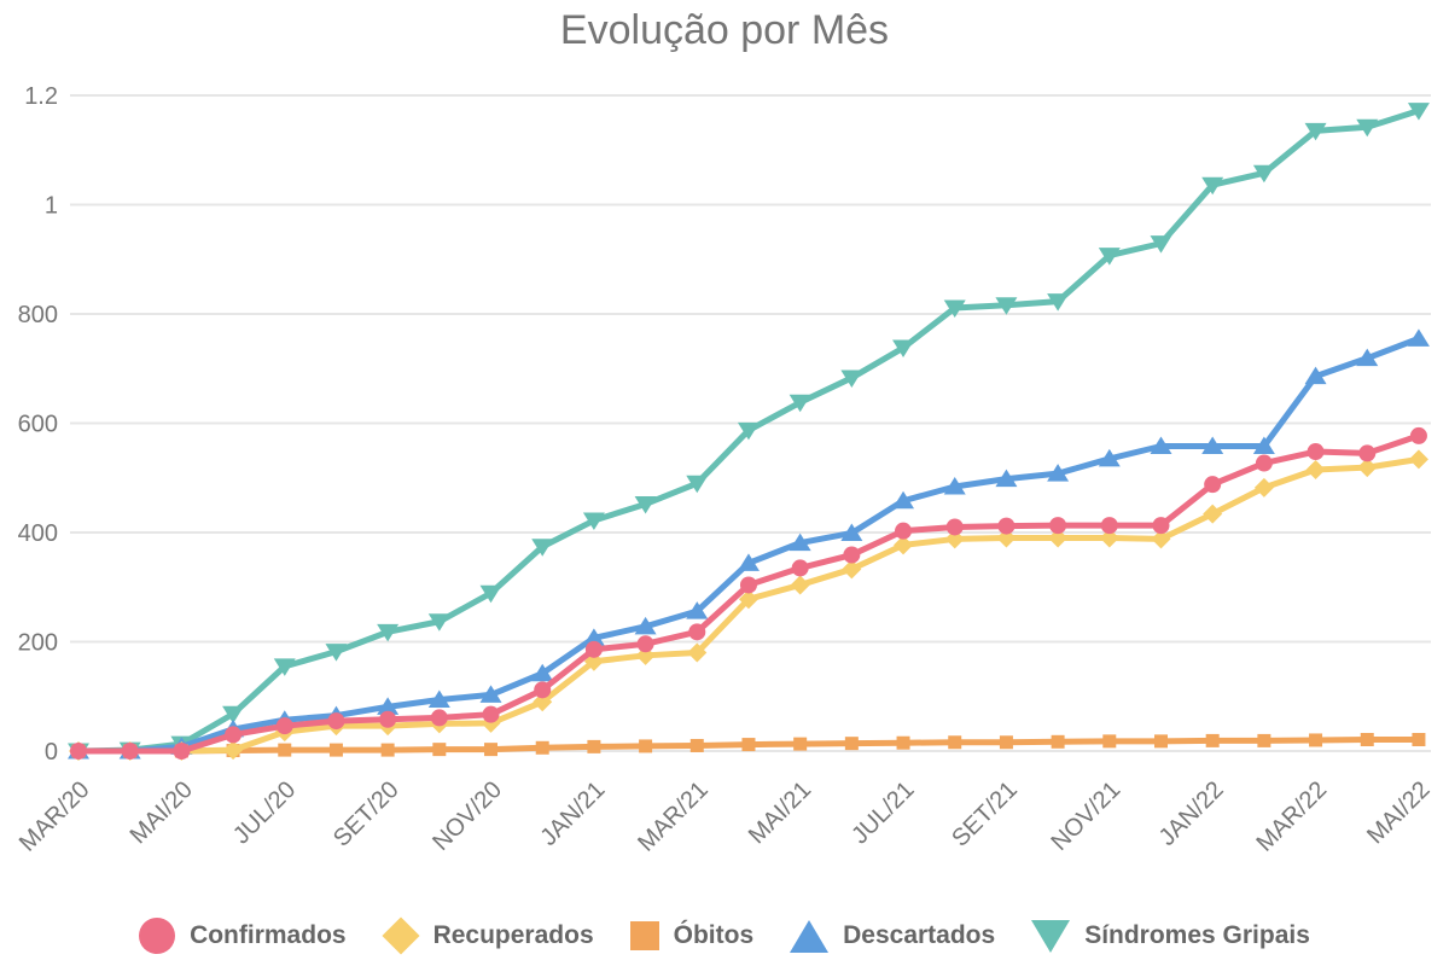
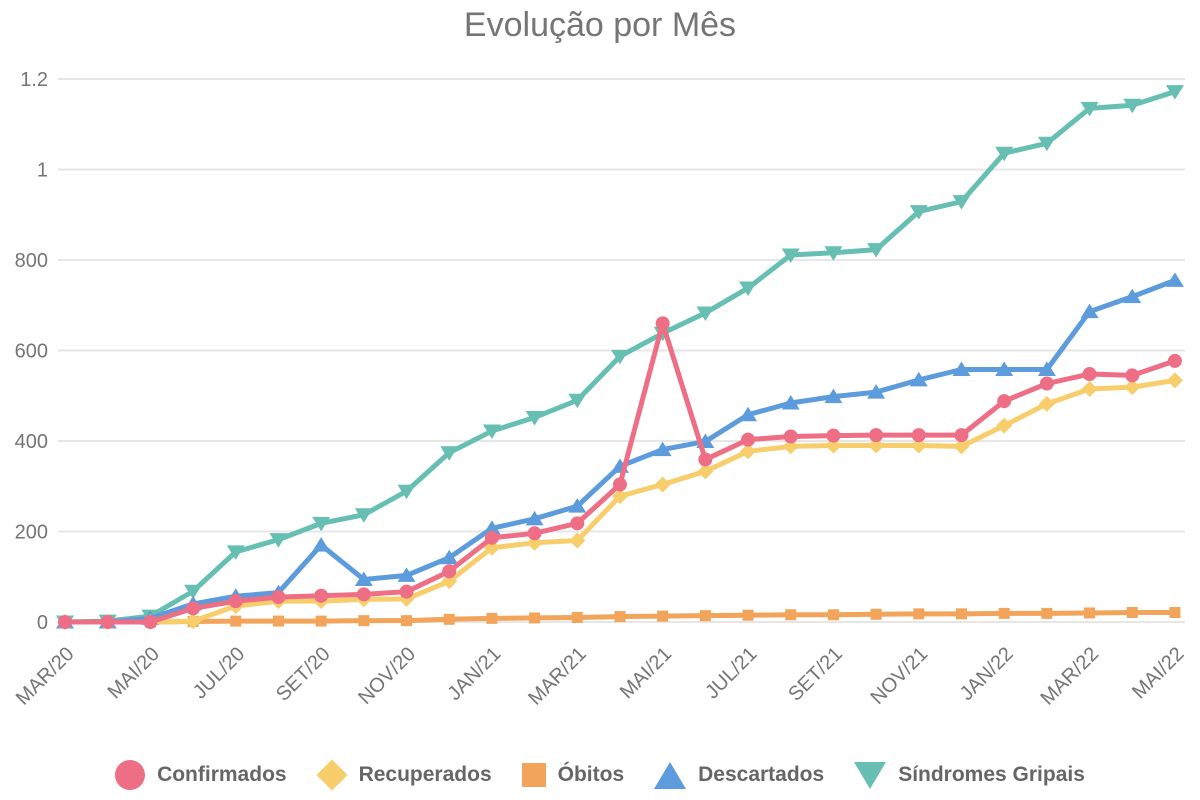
Descartados/SET/20: 80 -> 170
Confirmados/MAI/21: 340 -> 660
